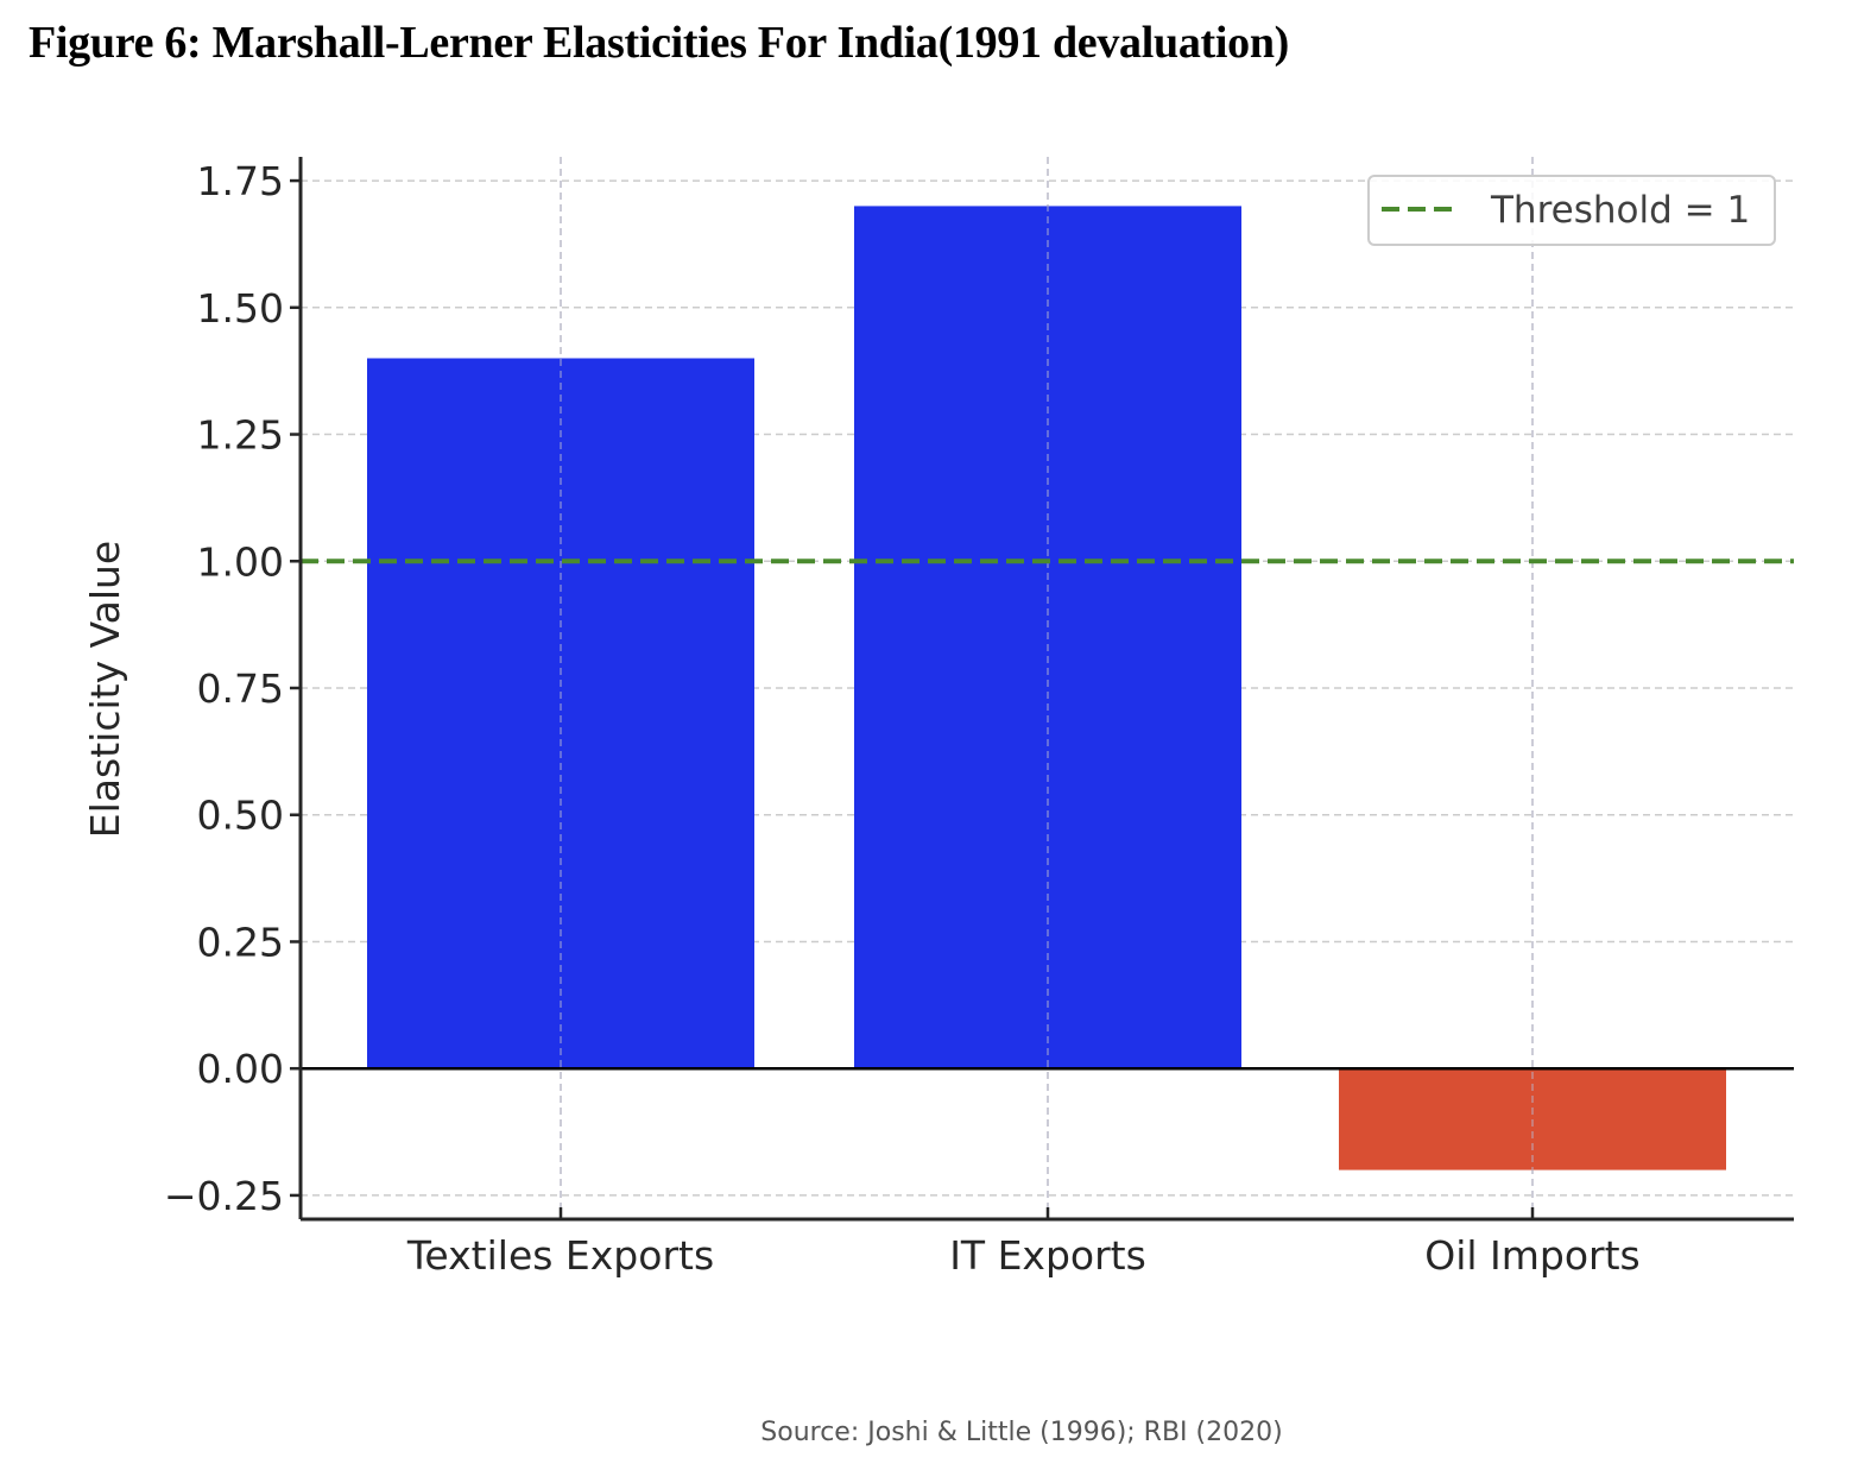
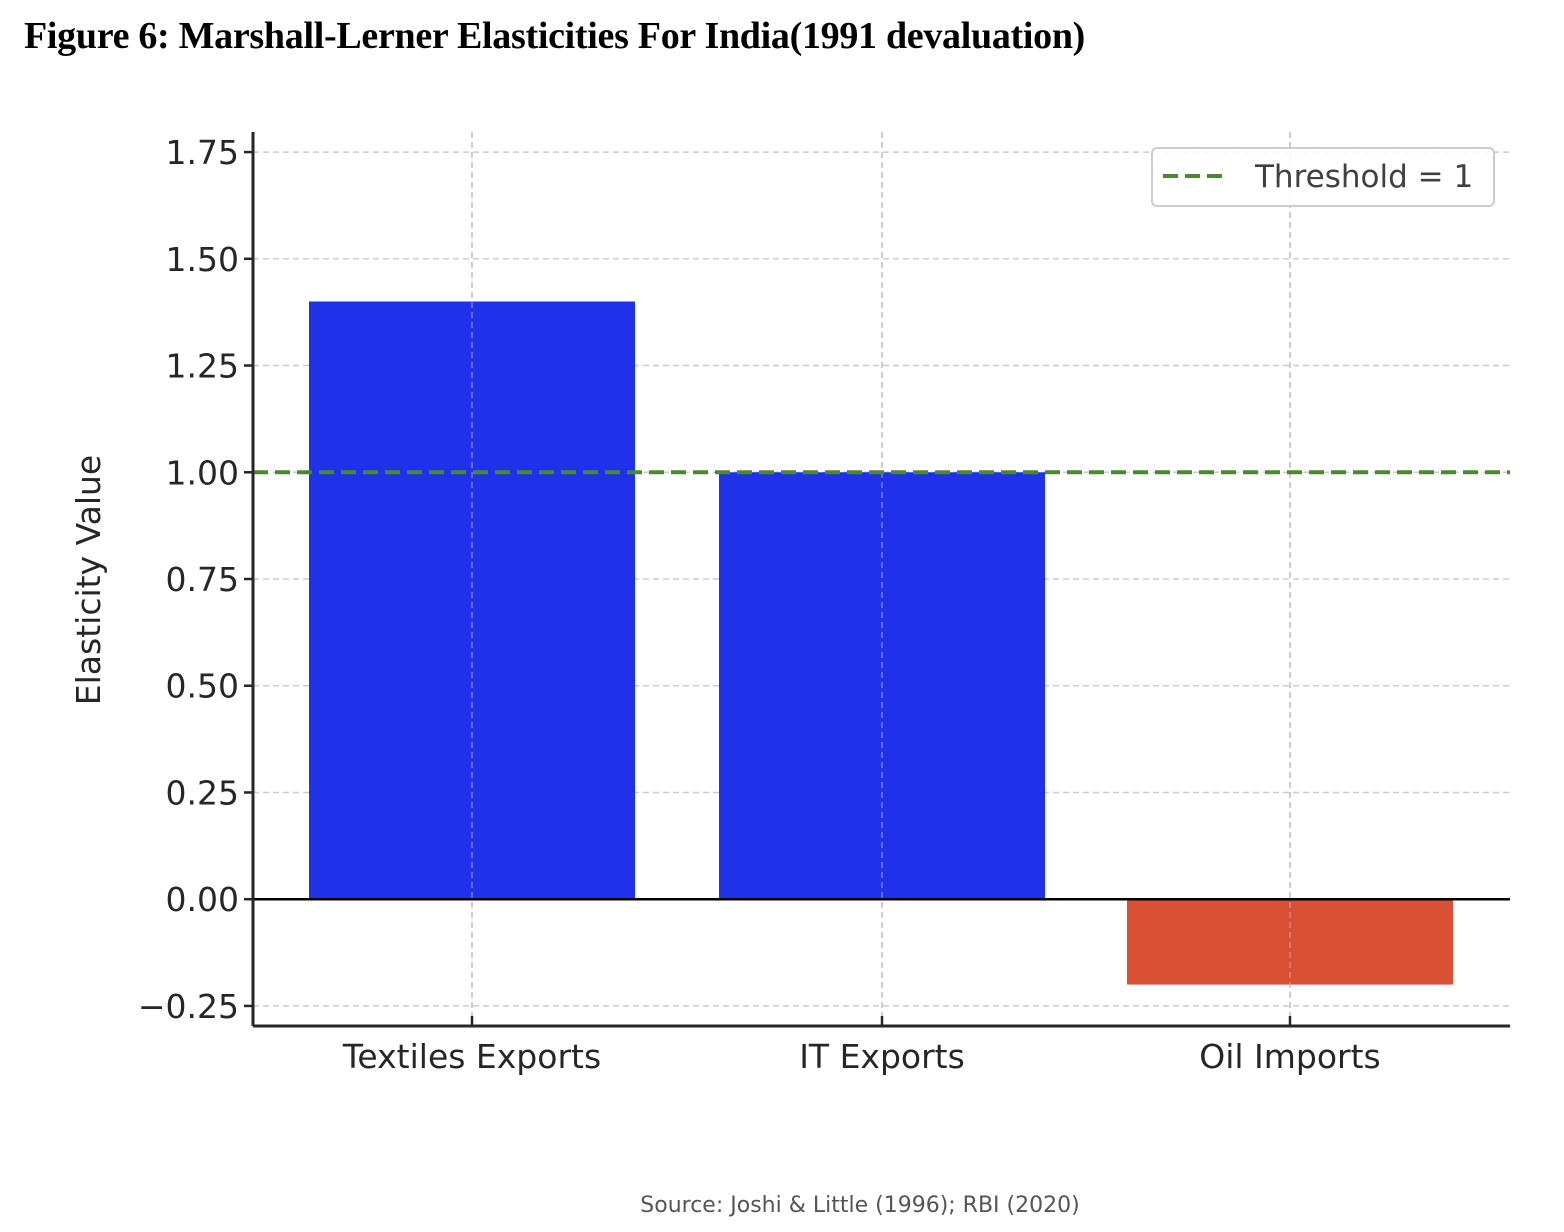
IT Exports: 1.7 -> 1.0
